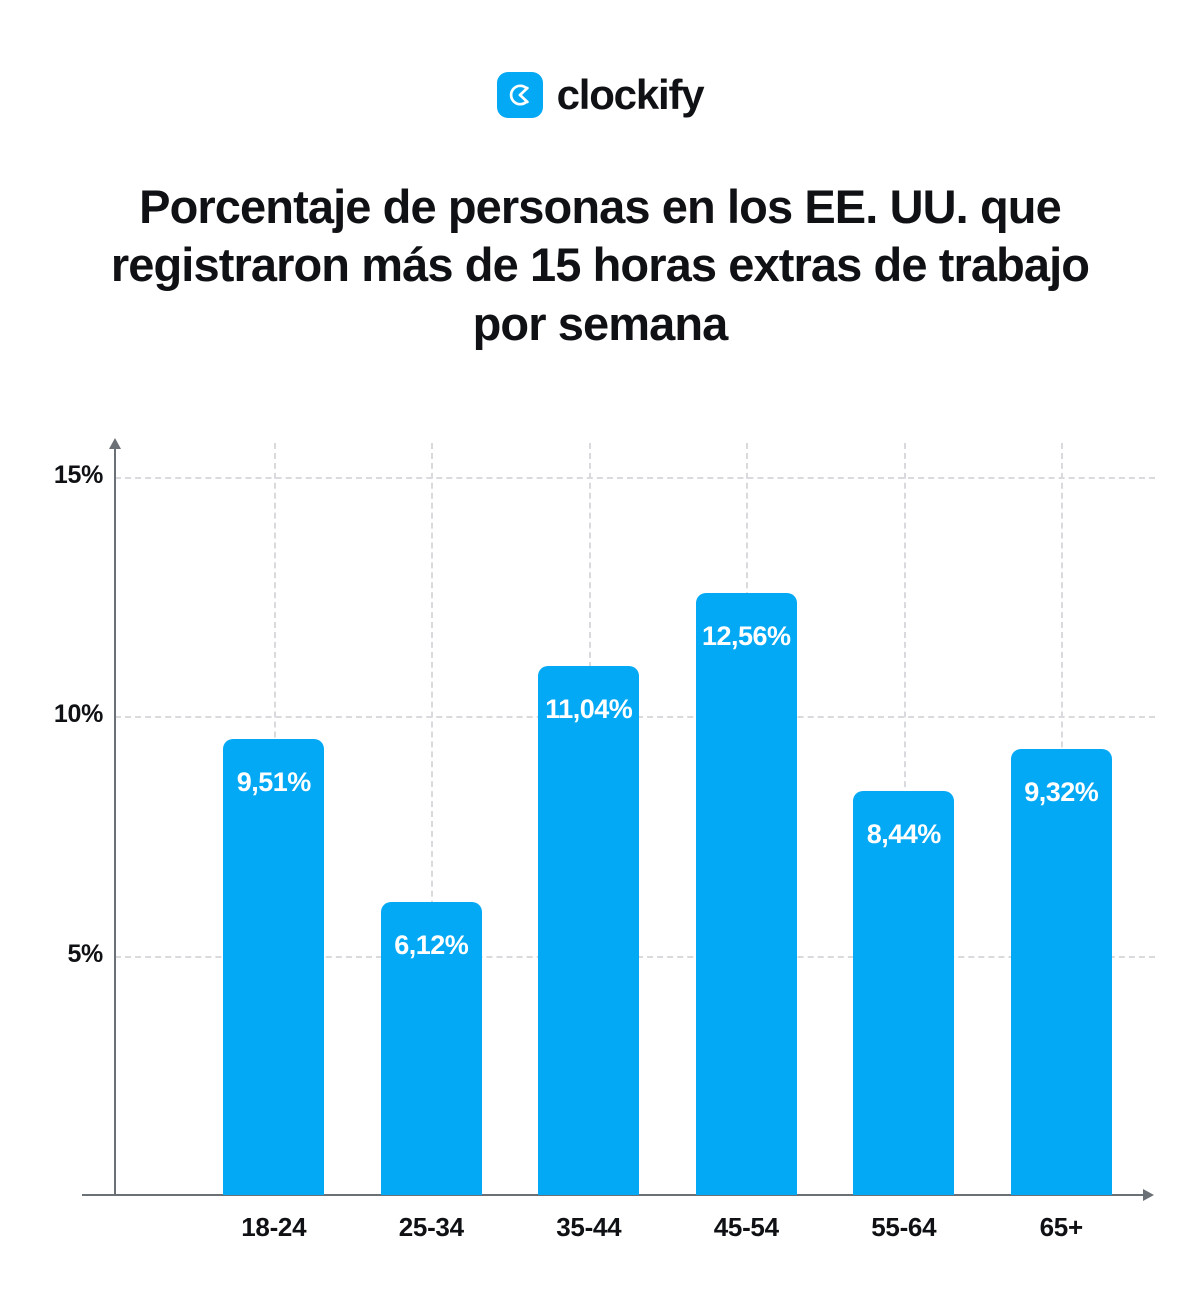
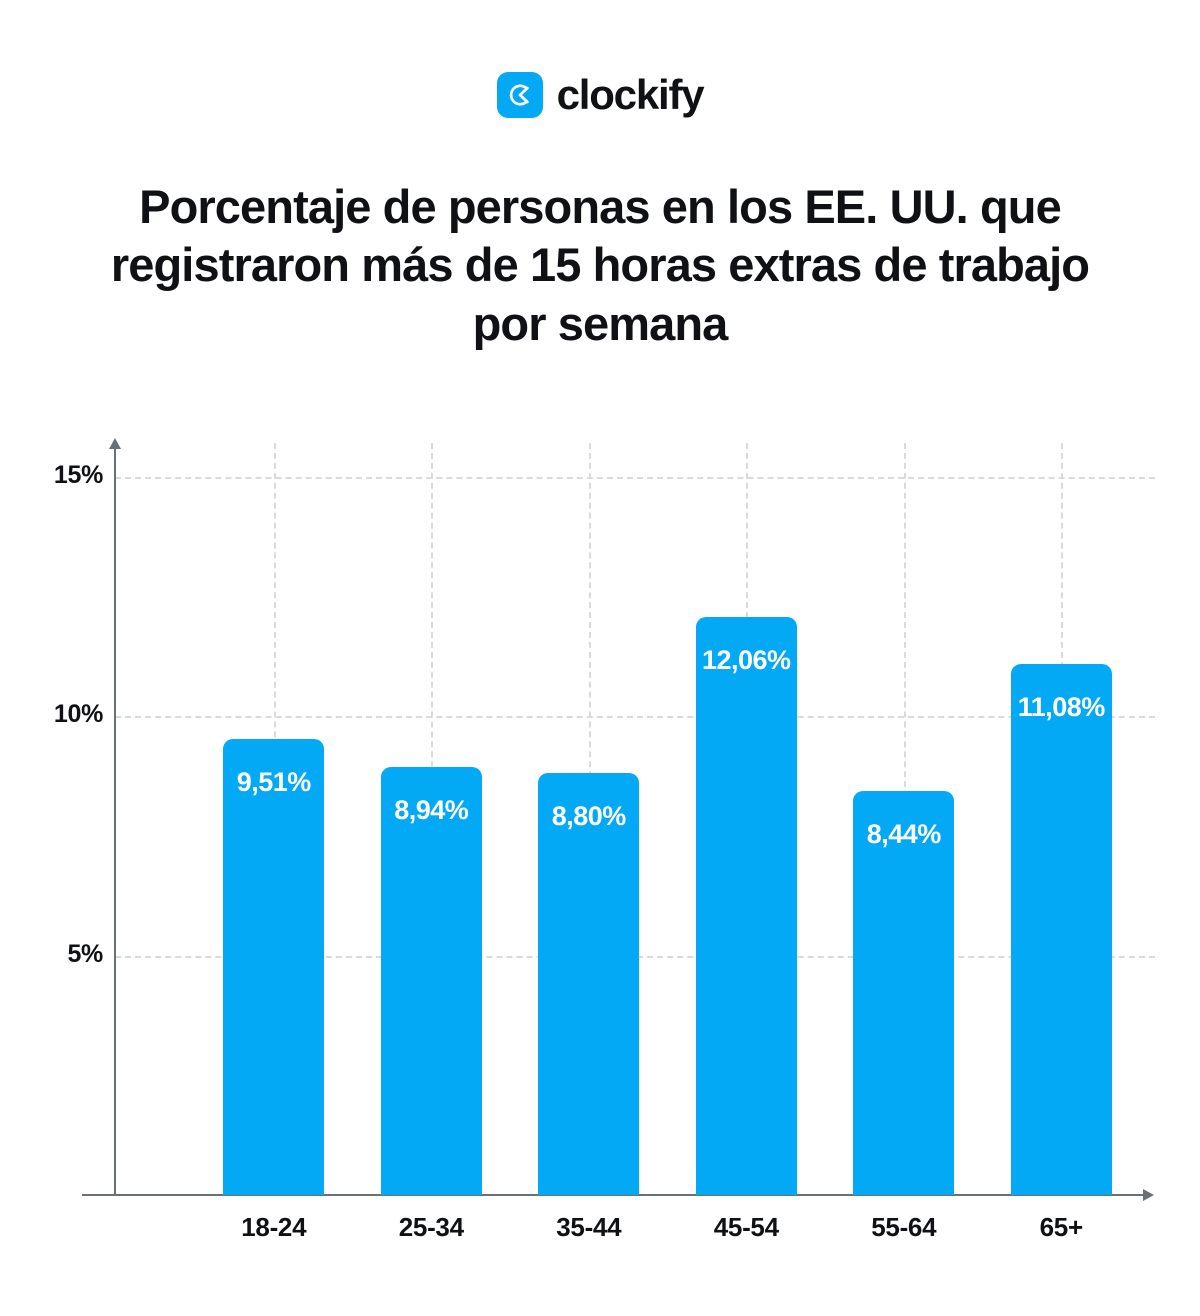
25-34: 6,12% -> 8,94%
35-44: 11,04% -> 8,80%
45-54: 12,56% -> 12,06%
65+: 9,32% -> 11,08%
